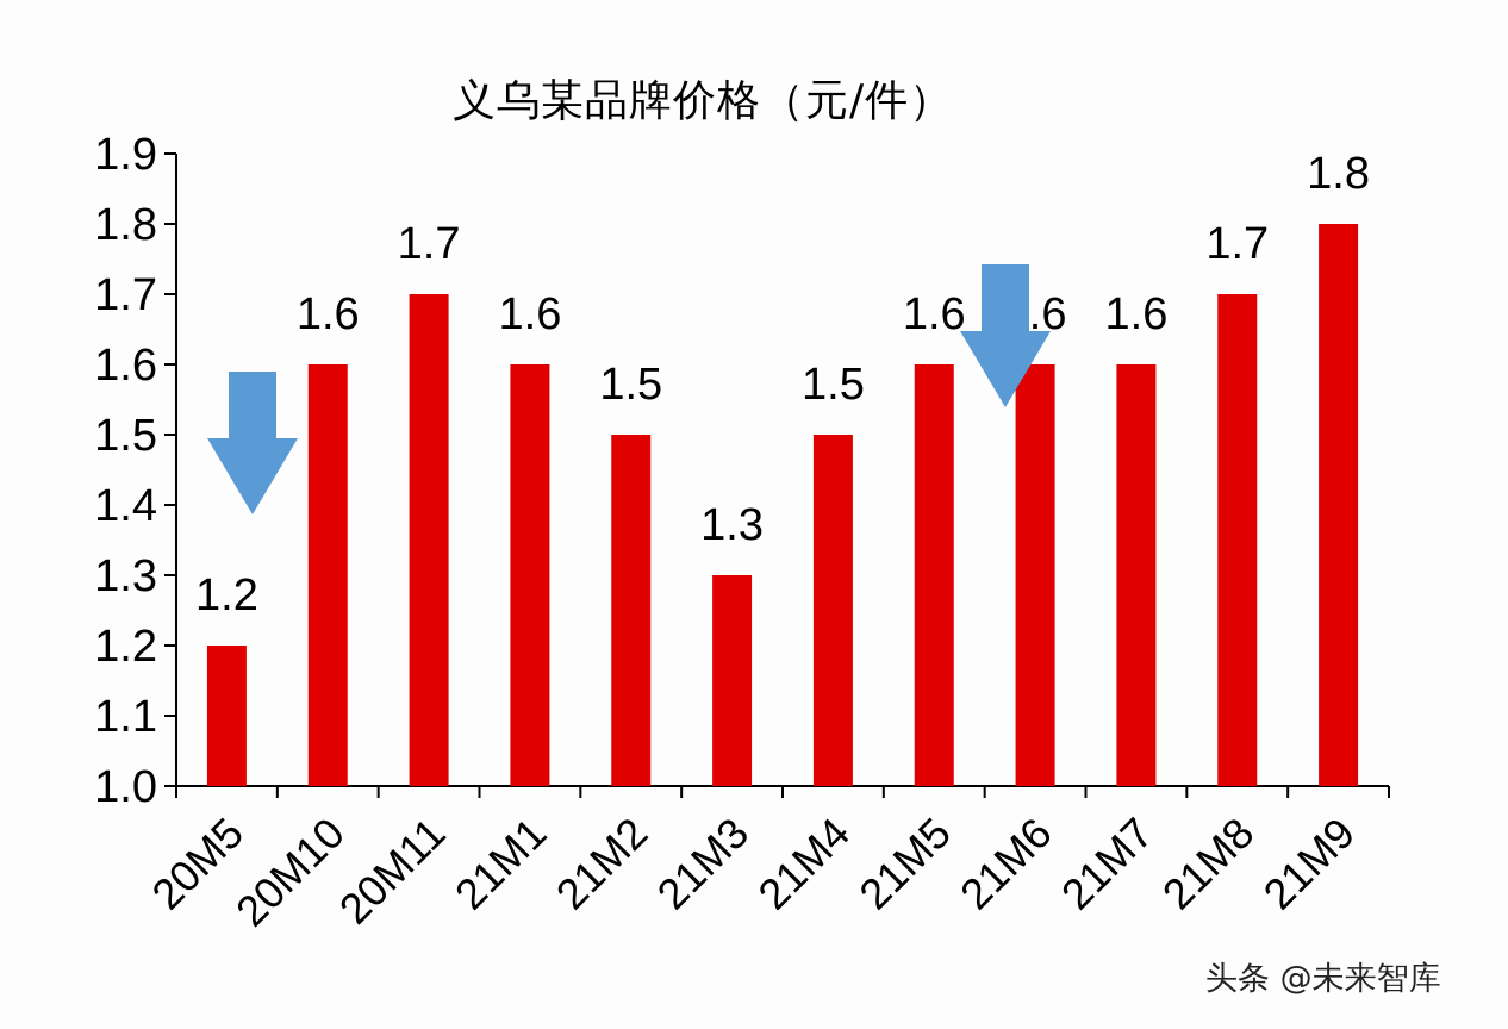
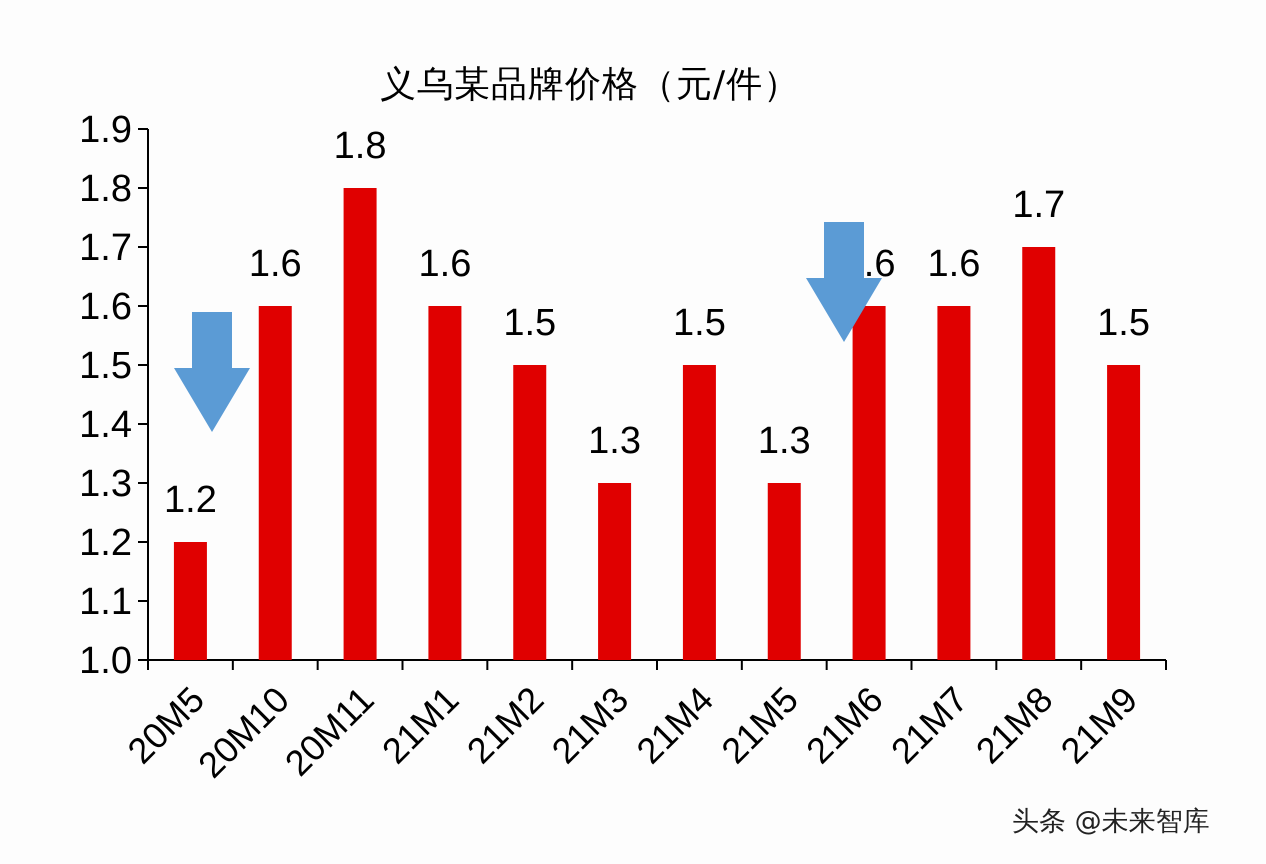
20M11: 1.7 -> 1.8
21M5: 1.6 -> 1.3
21M9: 1.8 -> 1.5
